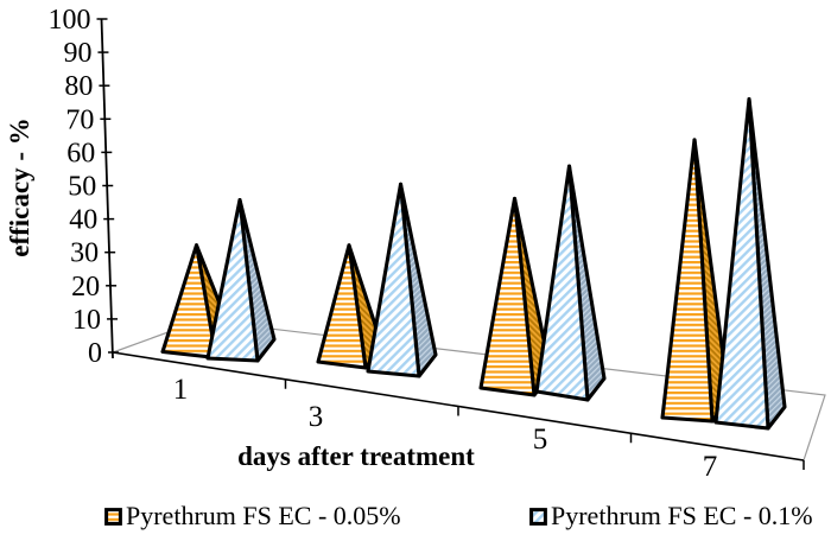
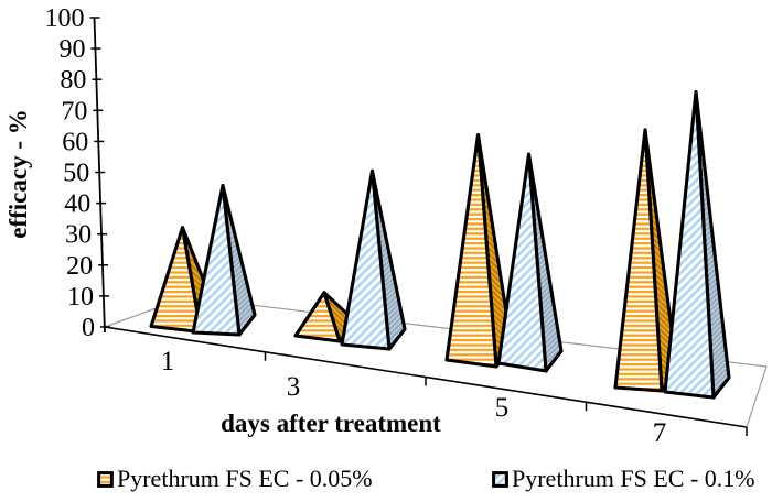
Pyrethrum FS EC - 0.05%/3: 33 -> 12
Pyrethrum FS EC - 0.05%/5: 55 -> 71
